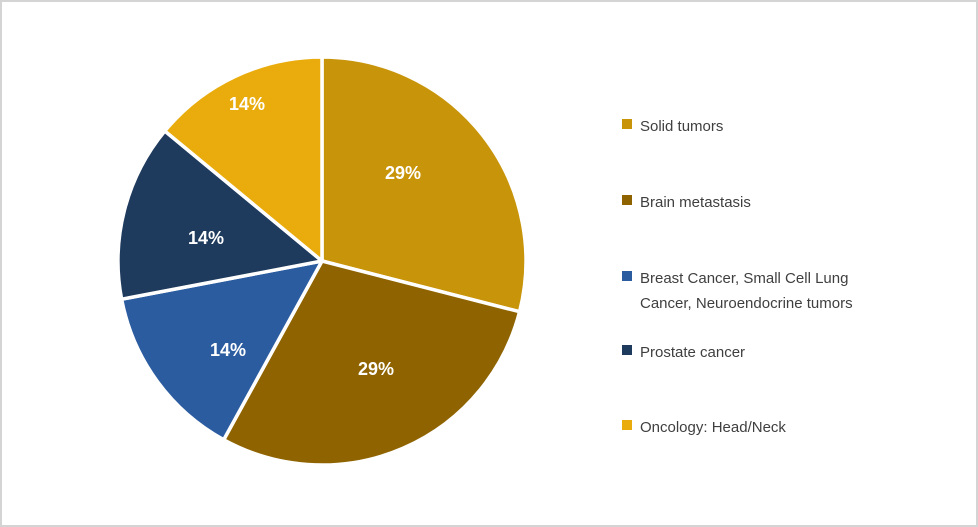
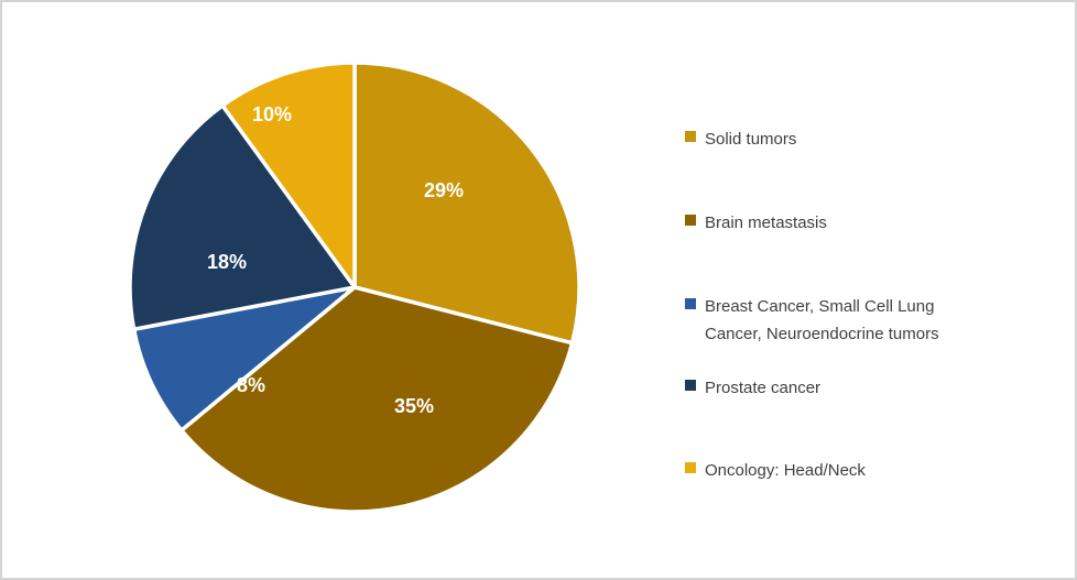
Brain metastasis: 29% -> 35%
Breast Cancer, Small Cell Lung Cancer, Neuroendocrine tumors: 14% -> 8%
Prostate cancer: 14% -> 18%
Oncology: Head/Neck: 14% -> 10%
